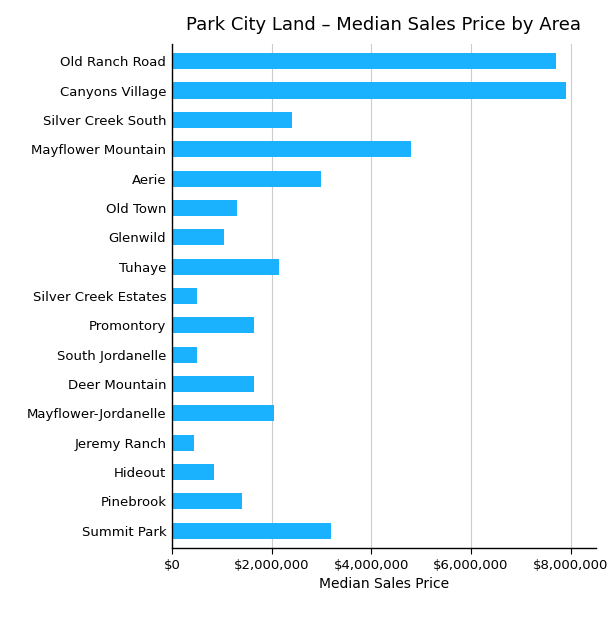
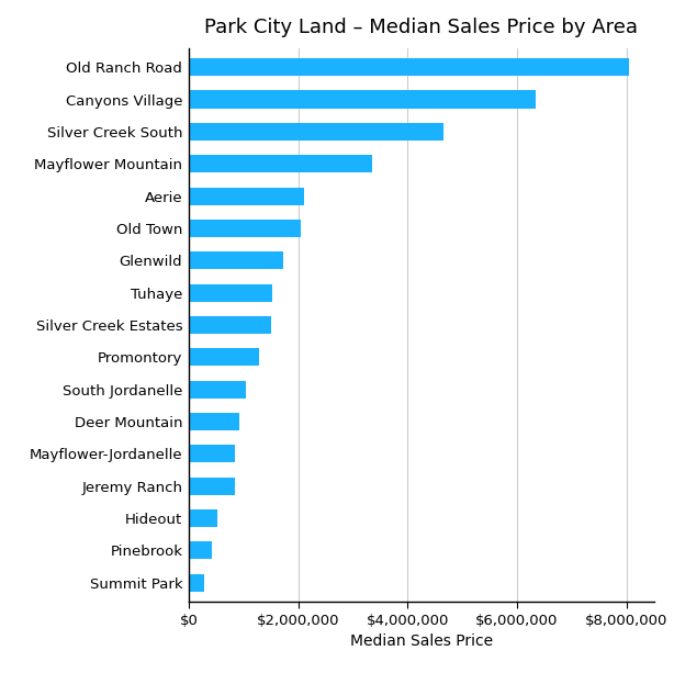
Old Ranch Road: $7,700,000 -> $8,050,000
Canyons Village: $7,900,000 -> $6,350,000
Silver Creek South: $2,400,000 -> $4,650,000
Mayflower Mountain: $4,800,000 -> $3,350,000
Aerie: $3,000,000 -> $2,100,000
Old Town: $1,300,000 -> $2,050,000
Glenwild: $1,050,000 -> $1,720,000
Tuhaye: $2,150,000 -> $1,530,000
Silver Creek Estates: $500,000 -> $1,500,000
Promontory: $1,650,000 -> $1,280,000
South Jordanelle: $500,000 -> $1,050,000
Deer Mountain: $1,650,000 -> $920,000
Mayflower-Jordanelle: $2,050,000 -> $850,000
Jeremy Ranch: $450,000 -> $850,000
Hideout: $850,000 -> $520,000
Pinebrook: $1,400,000 -> $420,000
Summit Park: $3,200,000 -> $280,000
